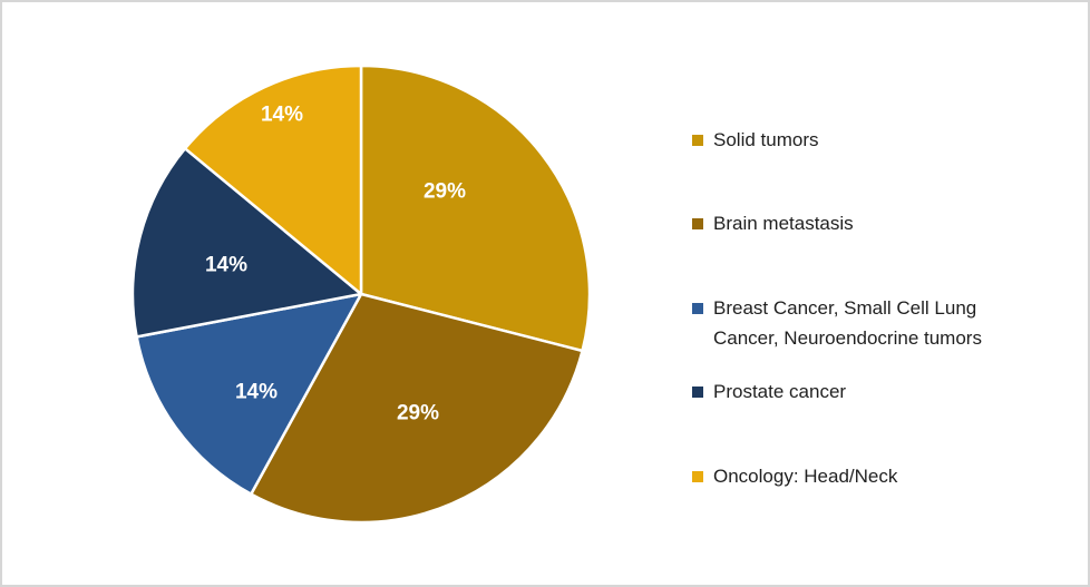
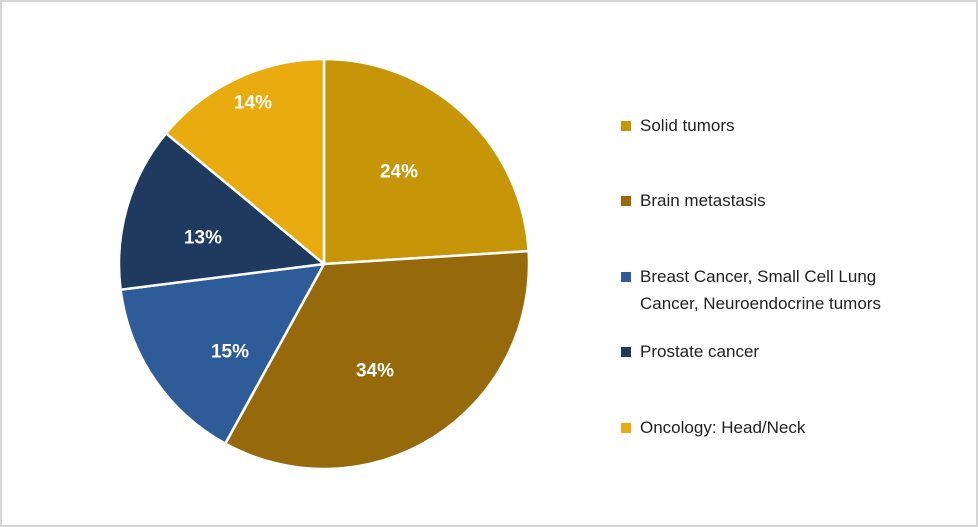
Solid tumors: 29% -> 24%
Brain metastasis: 29% -> 34%
Breast Cancer, Small Cell Lung Cancer, Neuroendocrine tumors: 14% -> 15%
Prostate cancer: 14% -> 13%
